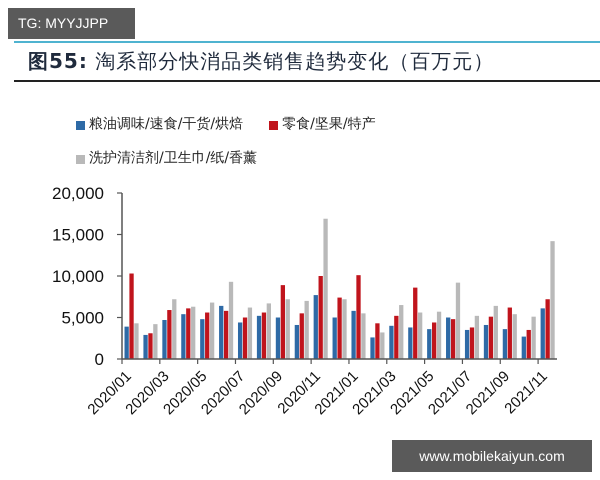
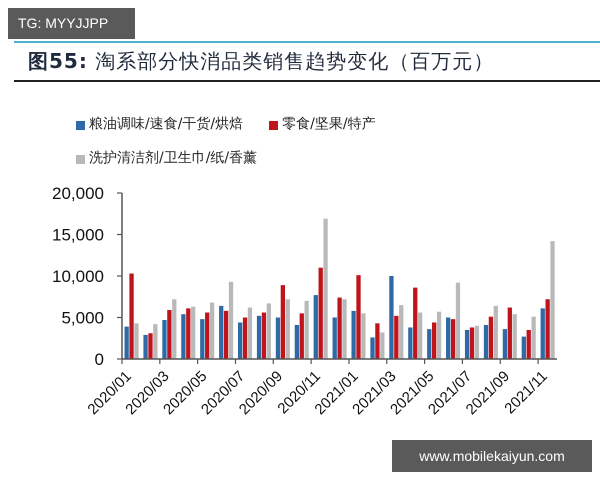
零食/坚果/特产/2020/11: 10000 -> 11000
粮油调味/速食/干货/烘焙/2021/03: 4000 -> 10000
洗护清洁剂/卫生巾/纸/香薰/2021/07: 5000 -> 4000
